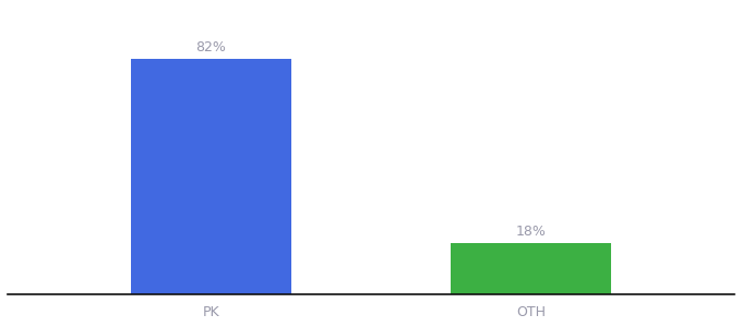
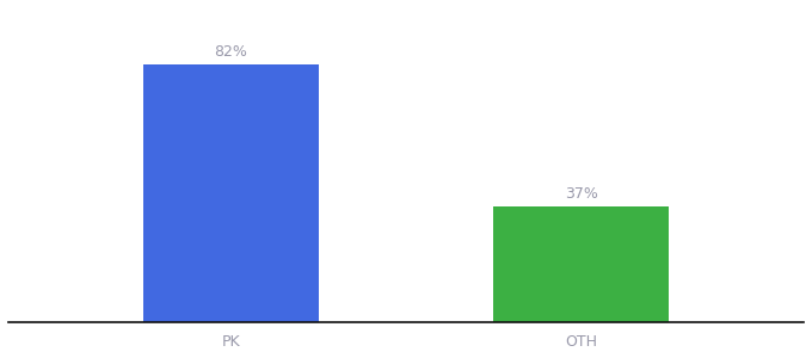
OTH: 18% -> 37%
